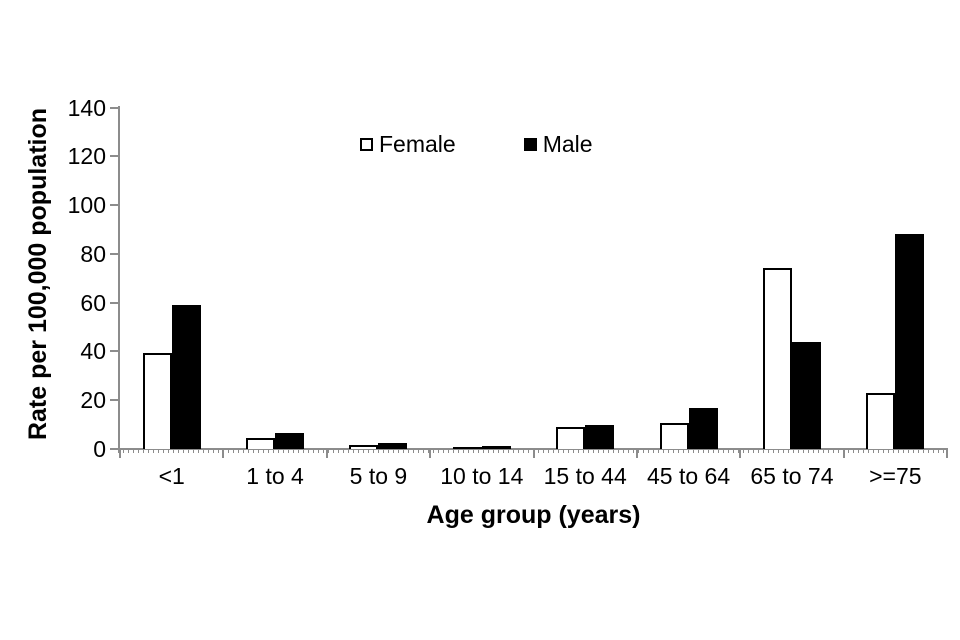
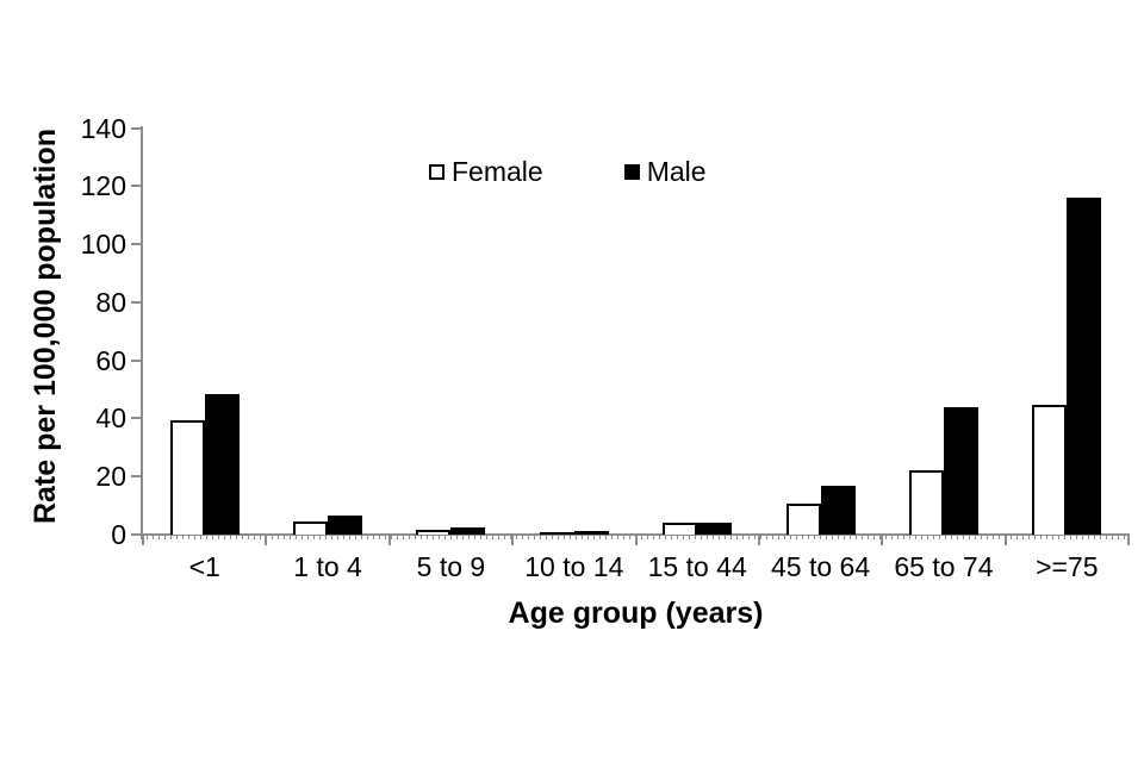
Male/<1: 59 -> 48
Female/15 to 44: 9 -> 4
Male/15 to 44: 10 -> 4
Female/65 to 74: 74 -> 22
Female/>=75: 23 -> 44
Male/>=75: 88 -> 116
